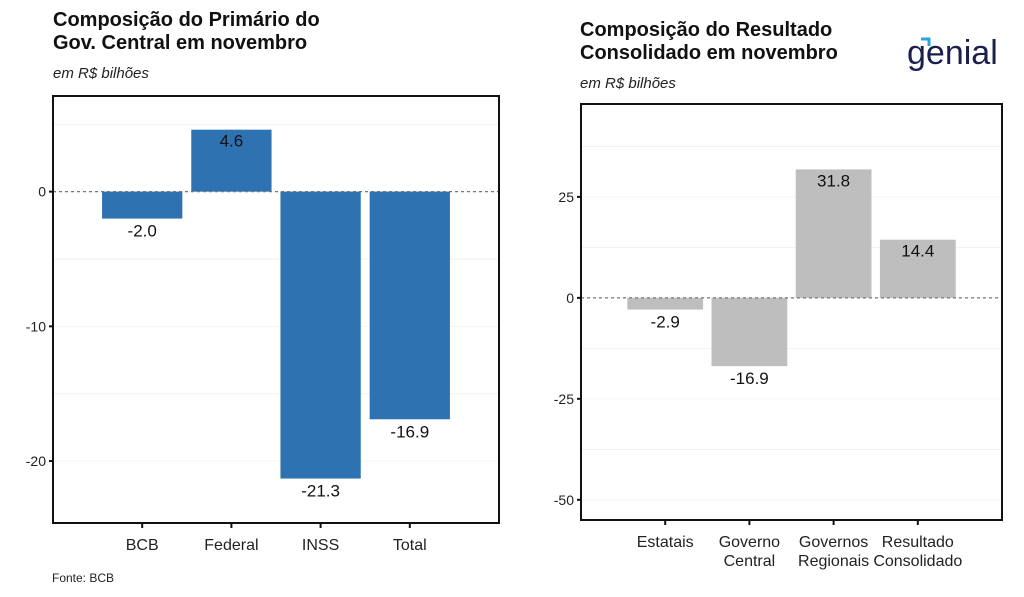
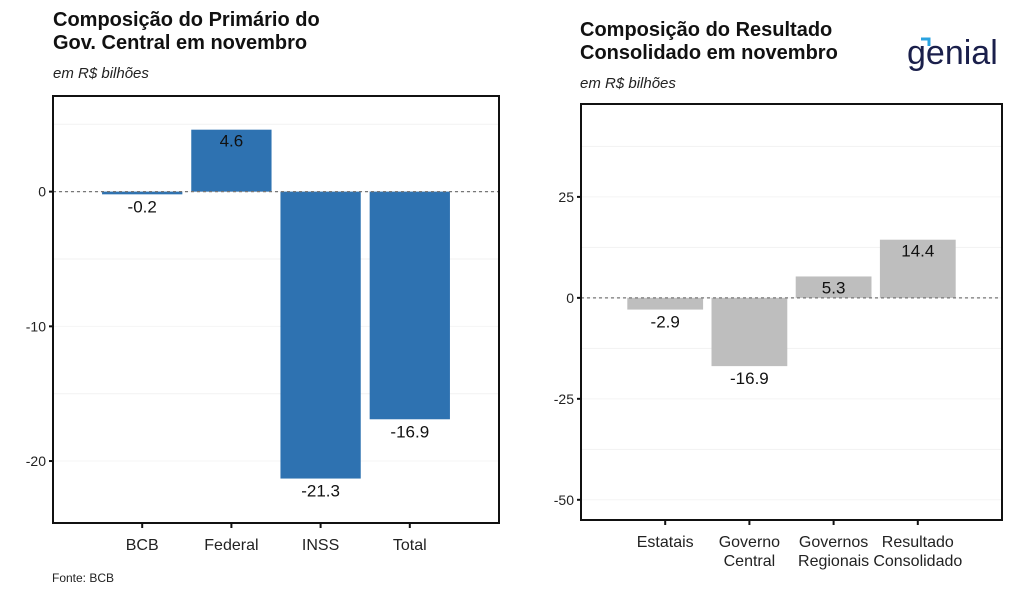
Composição do Primário do Gov. Central em novembro/BCB: -2.0 -> -0.2
Composição do Resultado Consolidado em novembro/Governos Regionais: 31.8 -> 5.3
